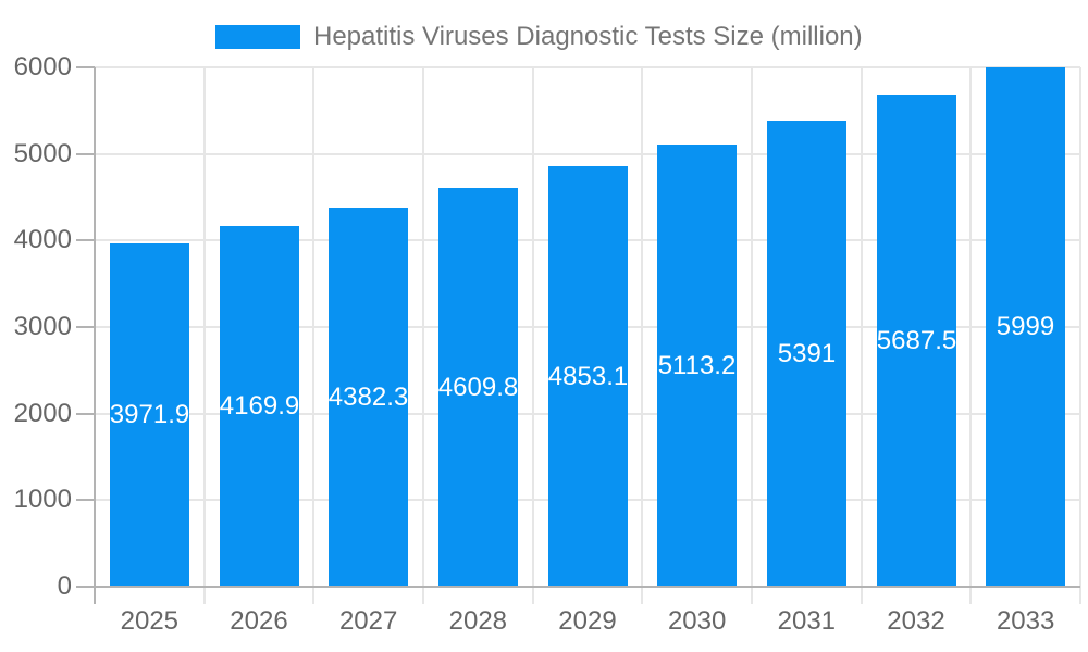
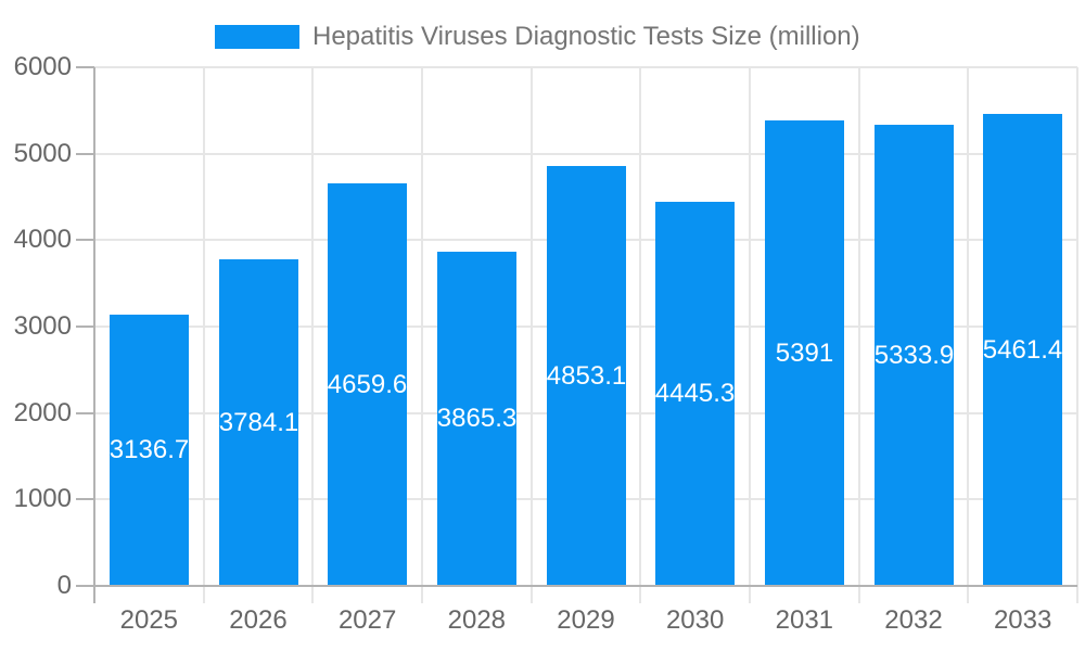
2025: 3971.9 -> 3136.7
2026: 4169.9 -> 3784.1
2027: 4382.3 -> 4659.6
2028: 4609.8 -> 3865.3
2030: 5113.2 -> 4445.3
2032: 5687.5 -> 5333.9
2033: 5999 -> 5461.4
